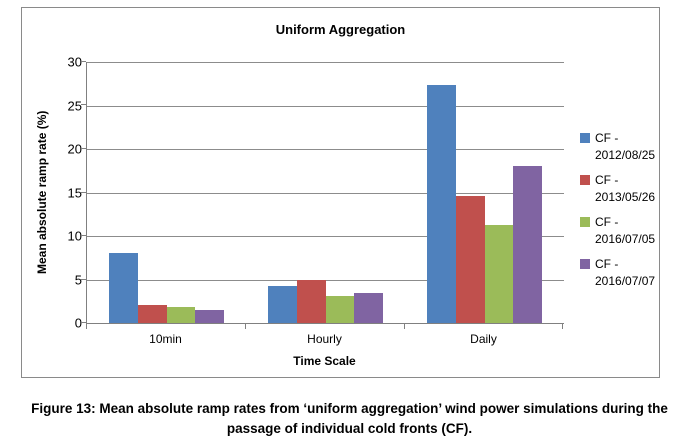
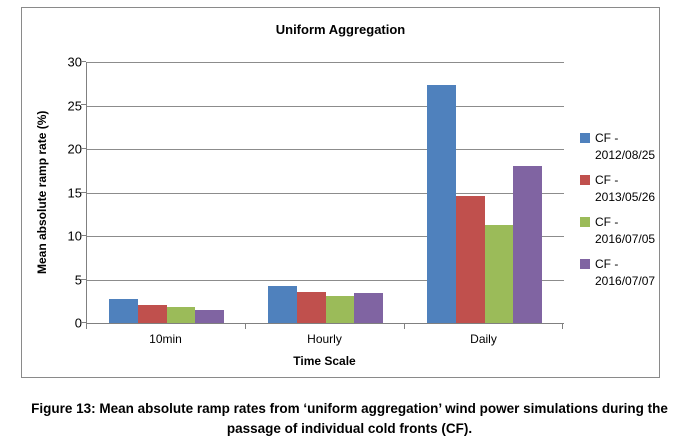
CF - 2012/08/25/10min: 8 -> 3
CF - 2013/05/26/Hourly: 5 -> 4
